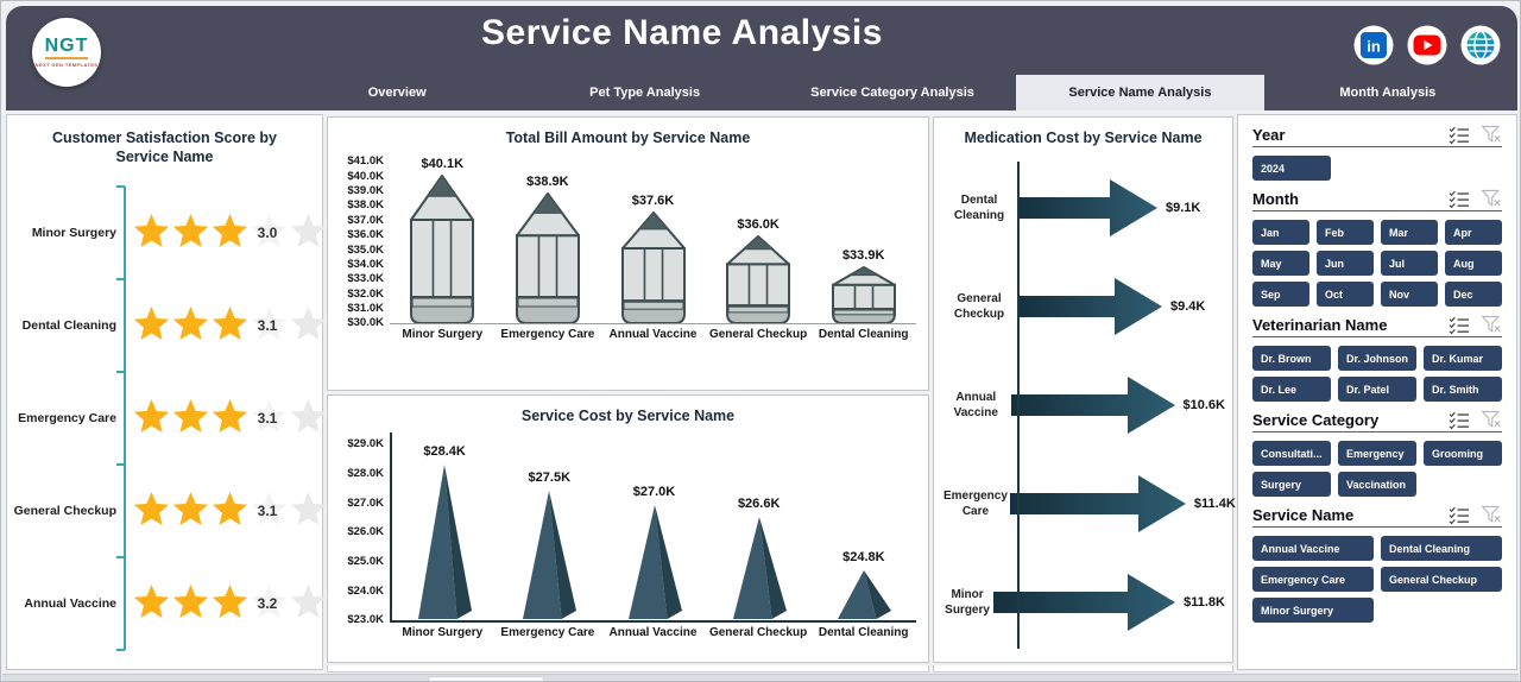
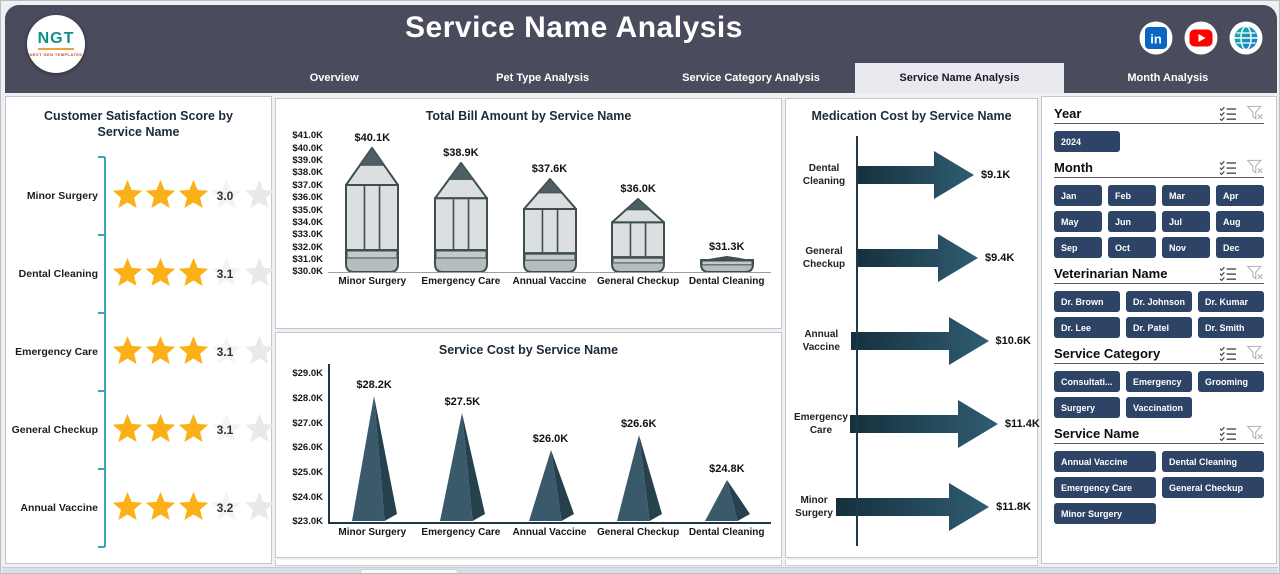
Total Bill Amount by Service Name/Dental Cleaning: $33.9K -> $31.3K
Service Cost by Service Name/Minor Surgery: $28.4K -> $28.2K
Service Cost by Service Name/Annual Vaccine: $27.0K -> $26.0K
